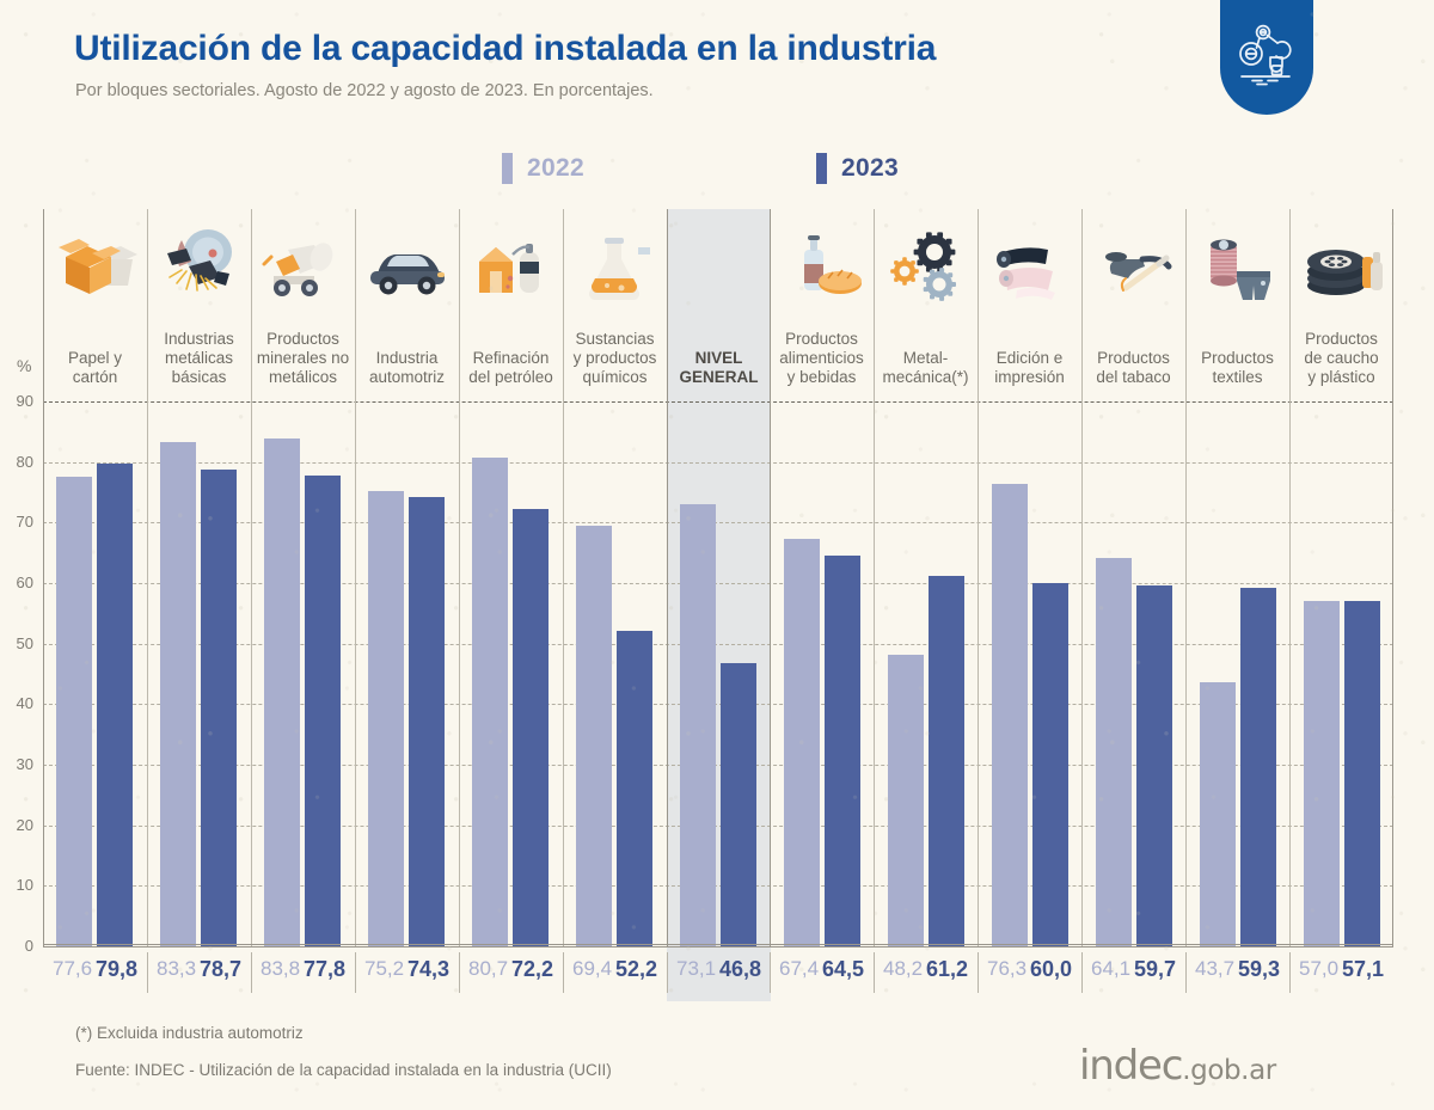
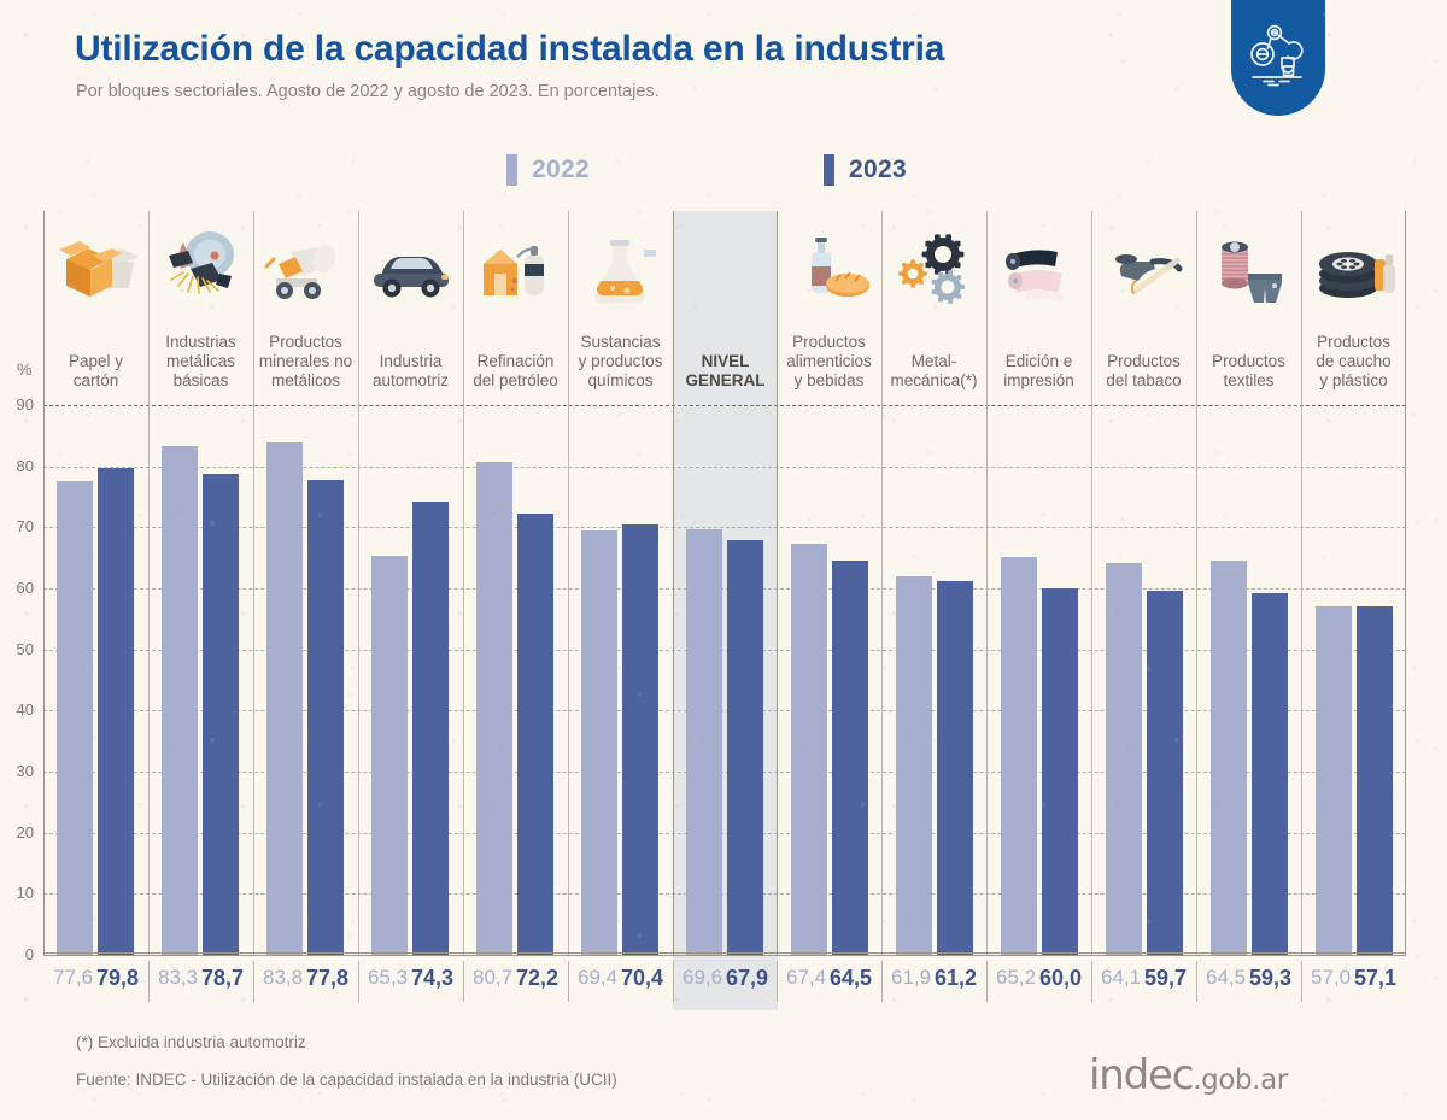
2022/Industria automotriz: 75,2 -> 65,3
2023/Sustancias y productos químicos: 52,2 -> 70,4
2022/NIVEL GENERAL: 73,1 -> 69,6
2023/NIVEL GENERAL: 46,8 -> 67,9
2022/Metal-mecánica(*): 48,2 -> 61,9
2022/Edición e impresión: 76,3 -> 65,2
2022/Productos textiles: 43,7 -> 64,5
